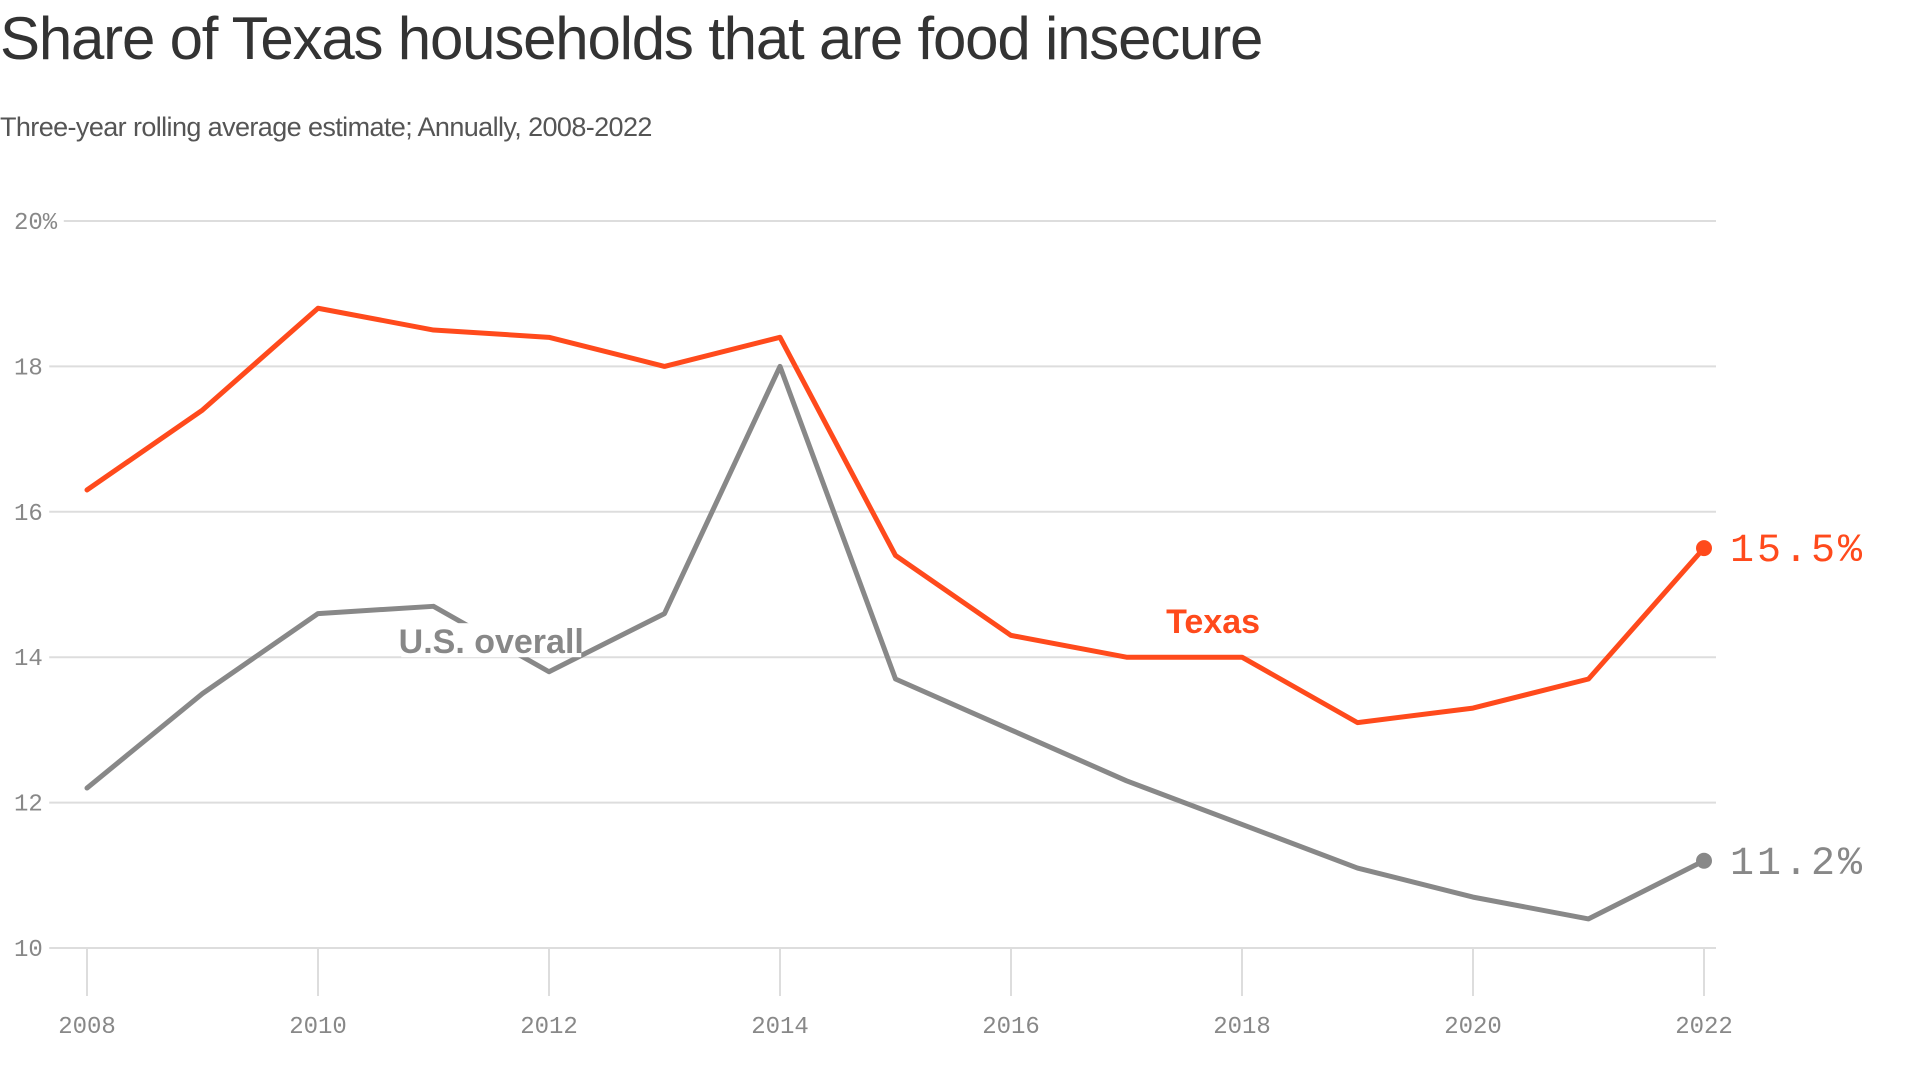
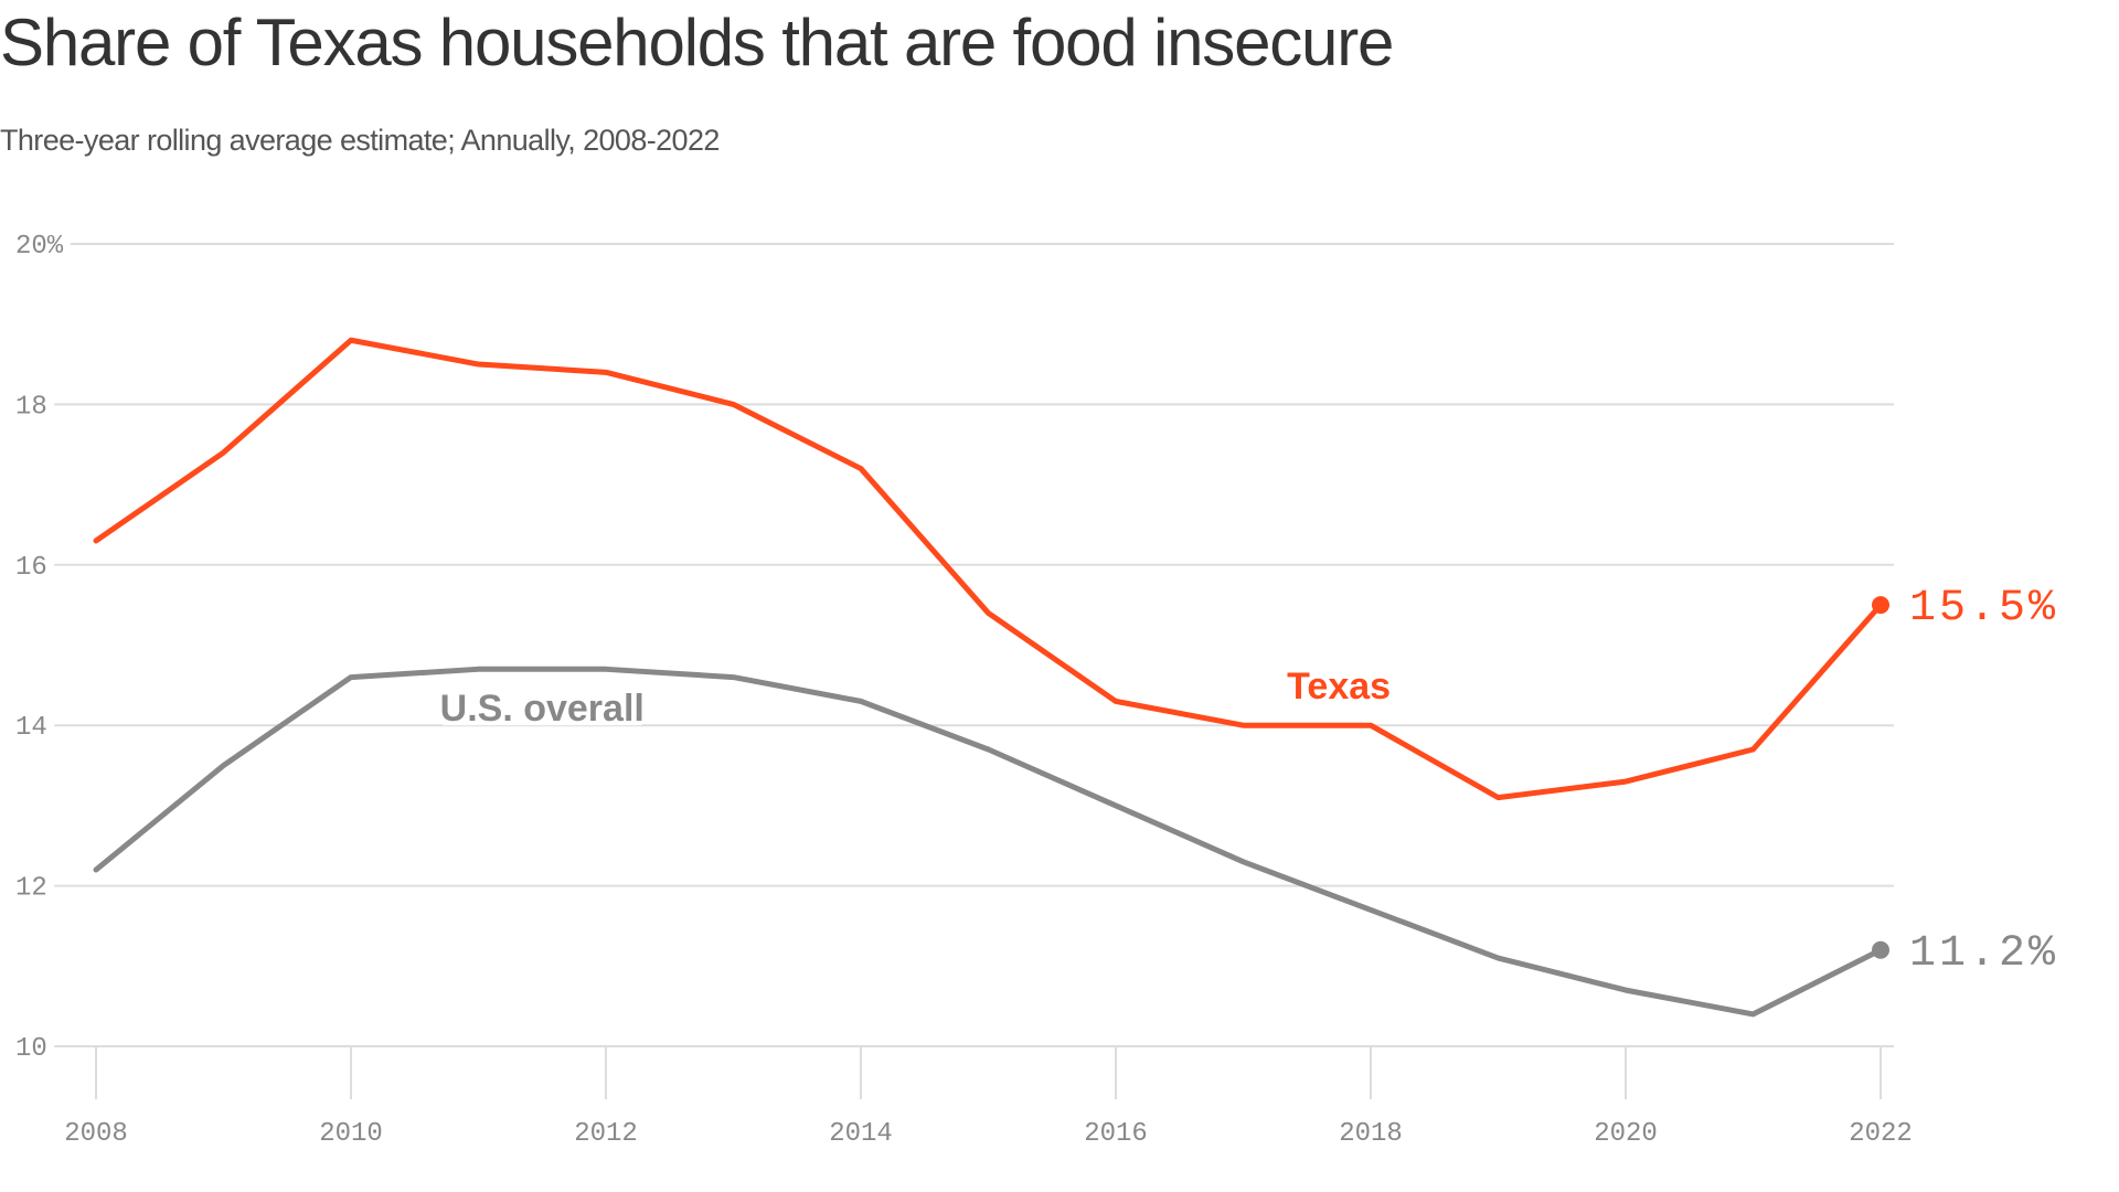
U.S. overall/2012: 13.8% -> 14.7%
Texas/2014: 18.4% -> 17.2%
U.S. overall/2014: 18.0% -> 14.3%
